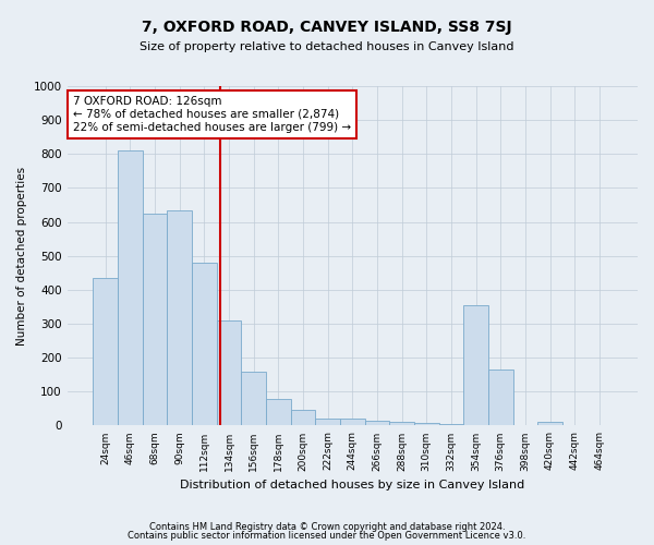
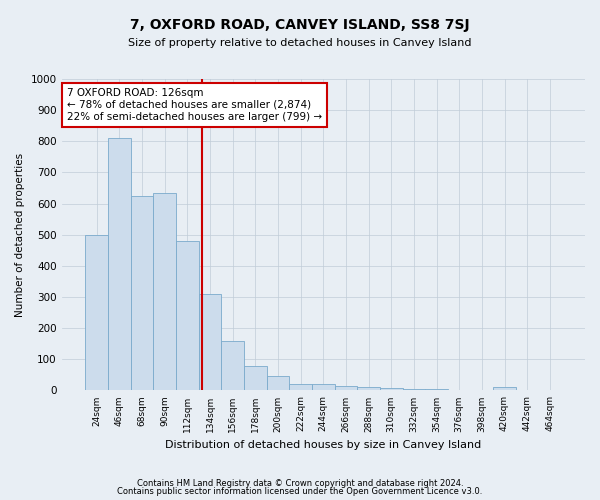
24sqm: 435 -> 500
354sqm: 355 -> 3
376sqm: 165 -> 2
